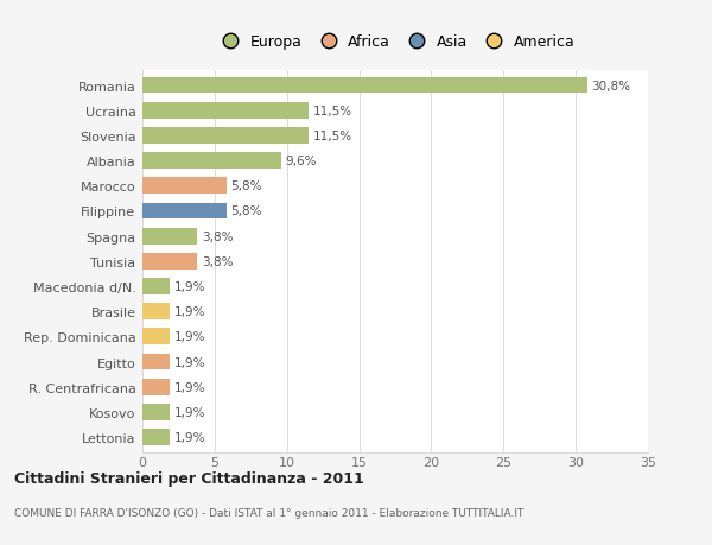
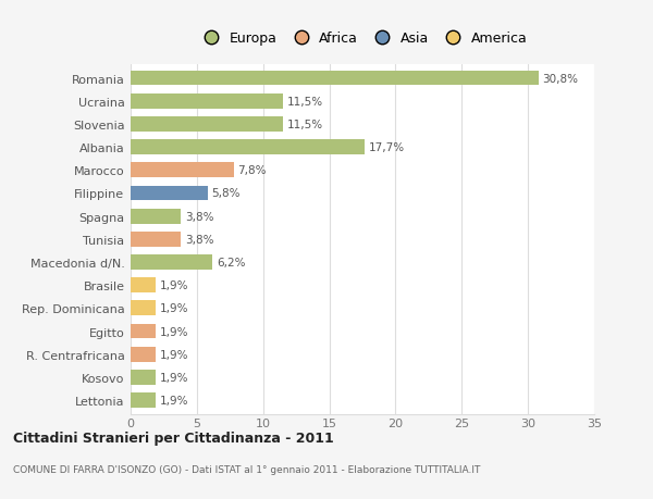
Albania: 9,6% -> 17,7%
Marocco: 5,8% -> 7,8%
Macedonia d/N.: 1,9% -> 6,2%
